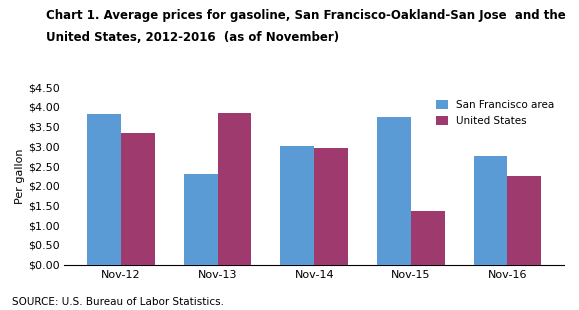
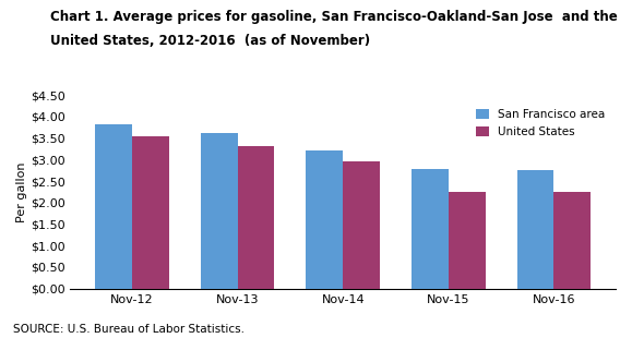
United States/Nov-12: $3.35 -> $3.53
San Francisco area/Nov-13: $2.30 -> $3.62
United States/Nov-13: $3.85 -> $3.31
San Francisco area/Nov-14: $3.00 -> $3.22
San Francisco area/Nov-15: $3.75 -> $2.78
United States/Nov-15: $1.35 -> $2.26
